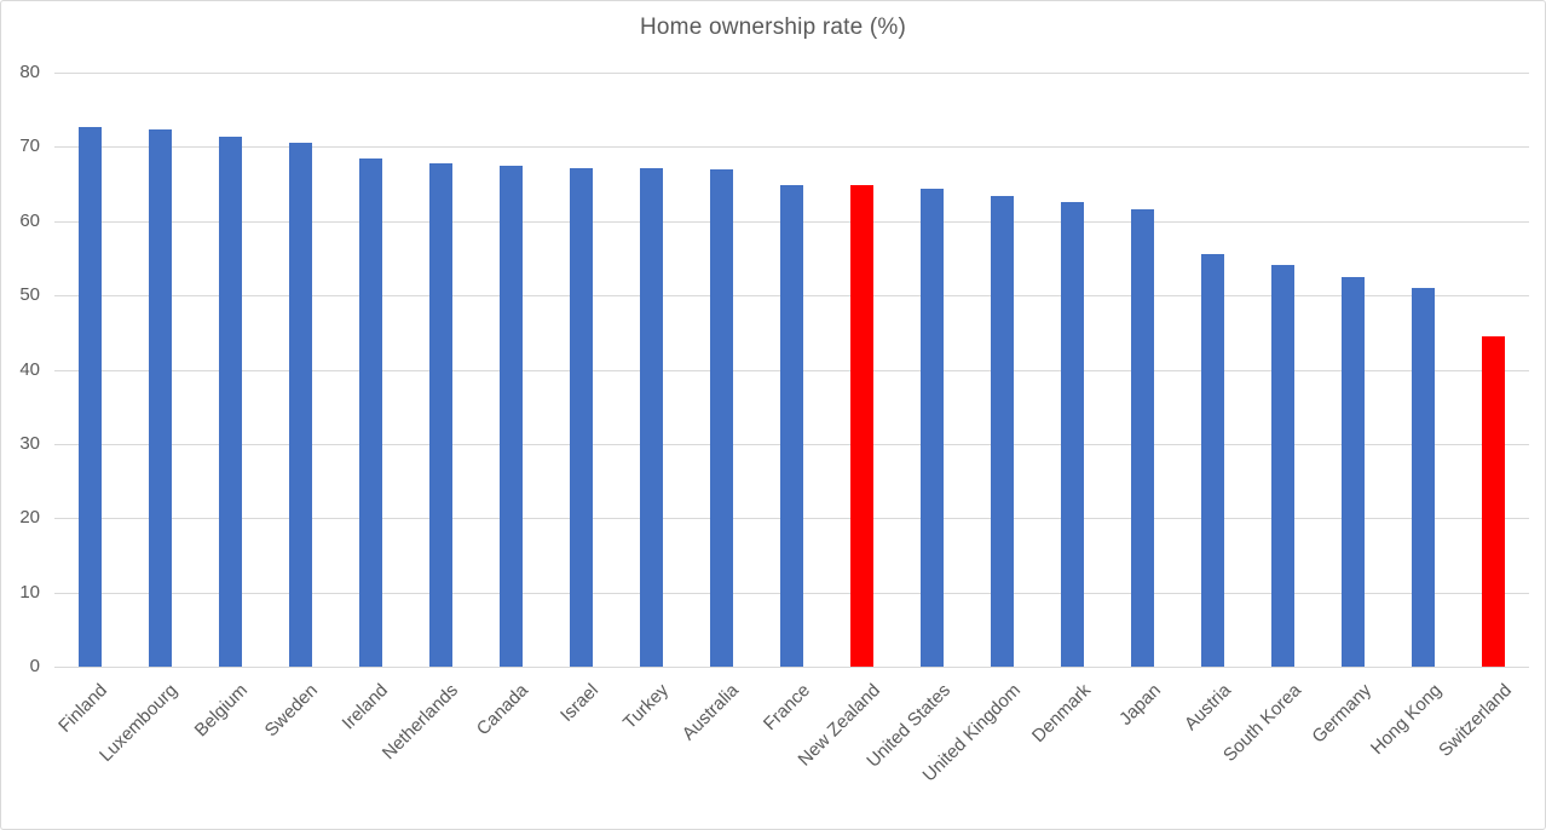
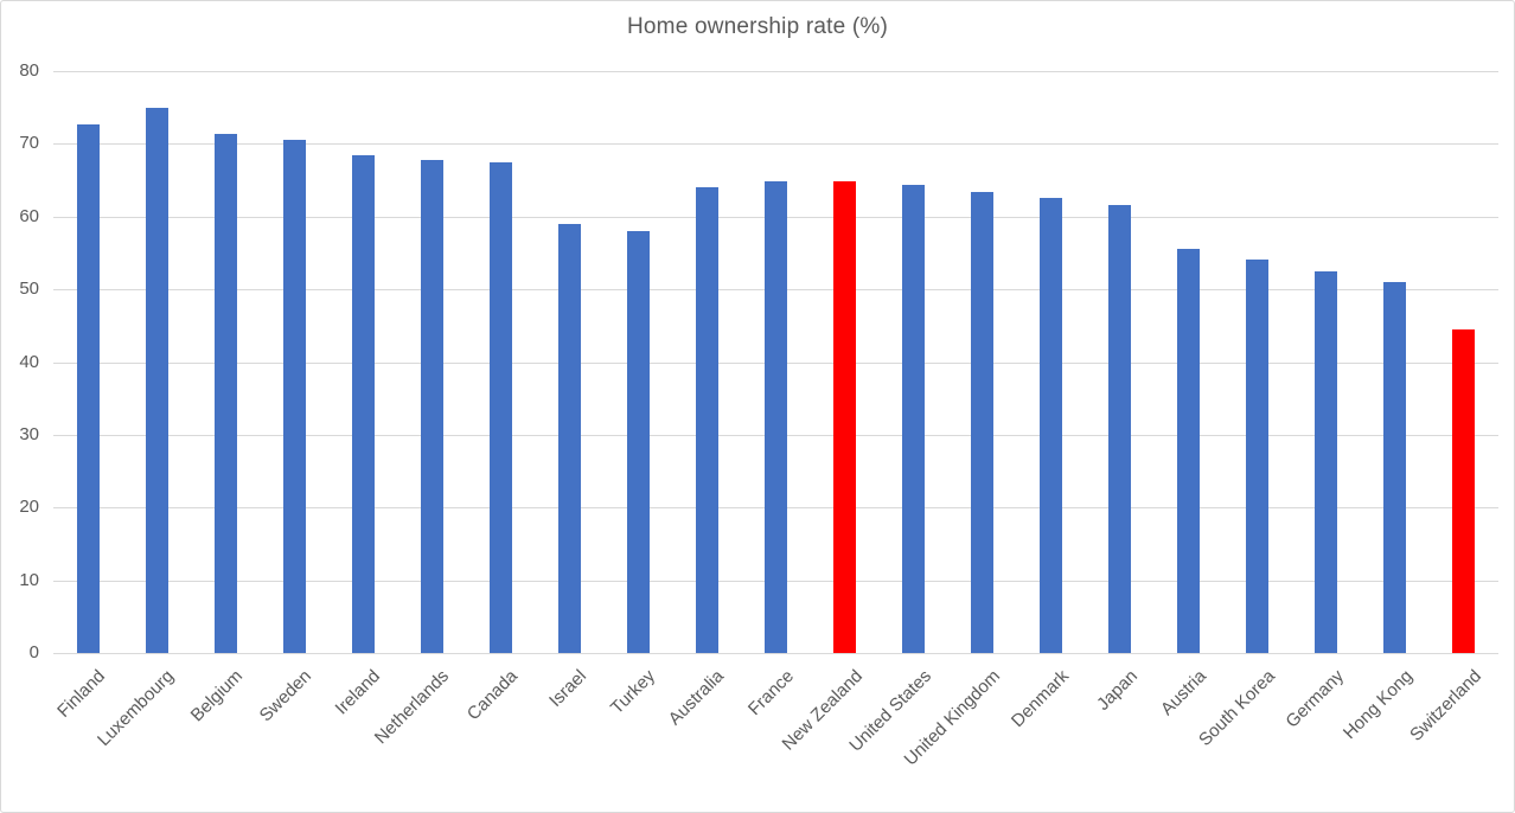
Luxembourg: 72 -> 75
Israel: 67 -> 59
Turkey: 67 -> 58
Australia: 67 -> 64
